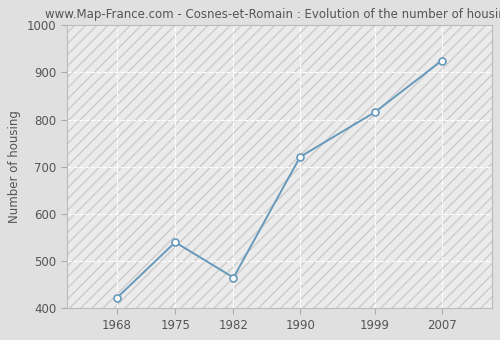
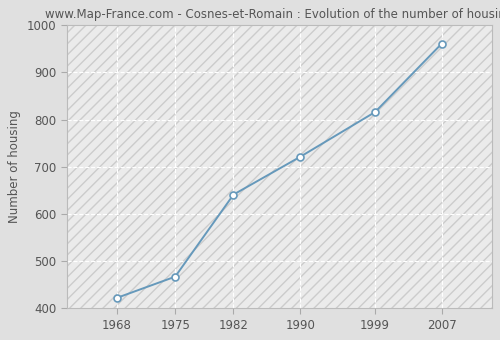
1975: 540 -> 467
1982: 465 -> 641
2007: 925 -> 961
